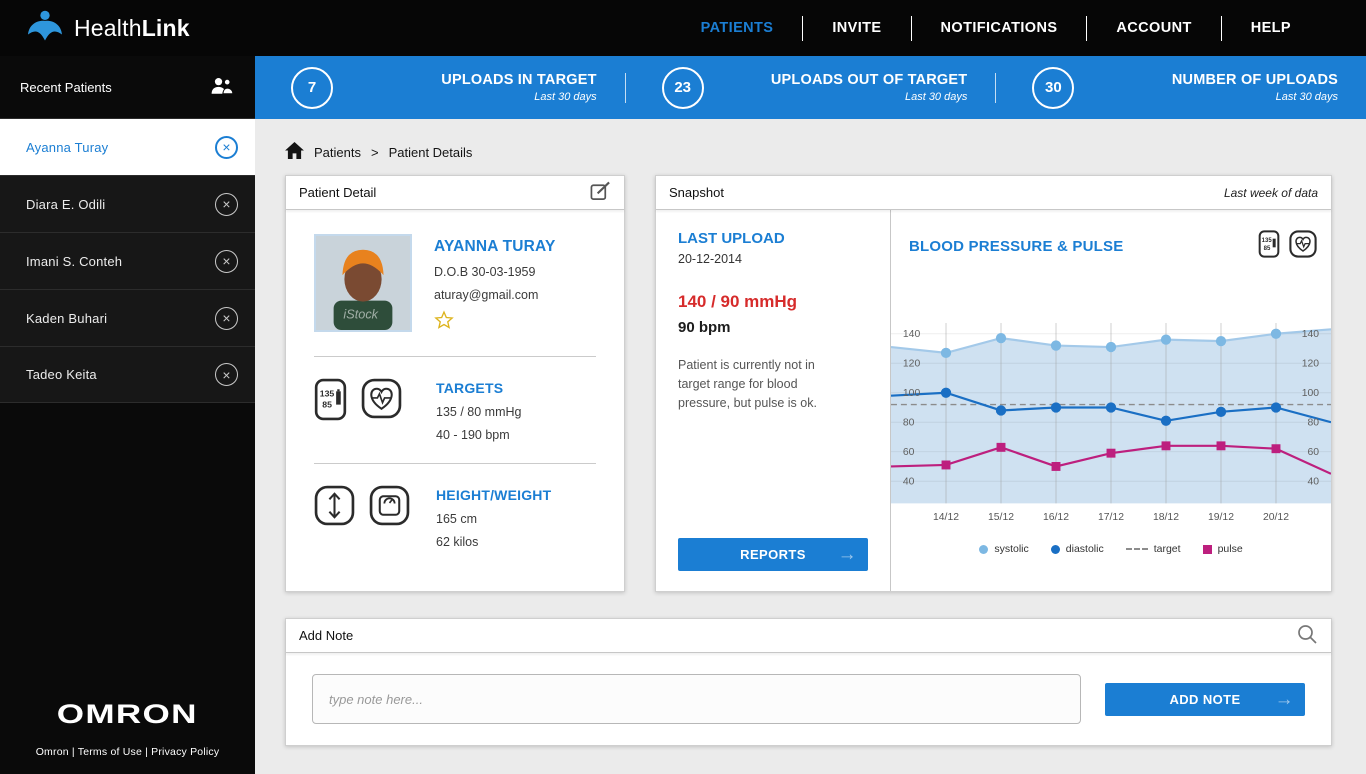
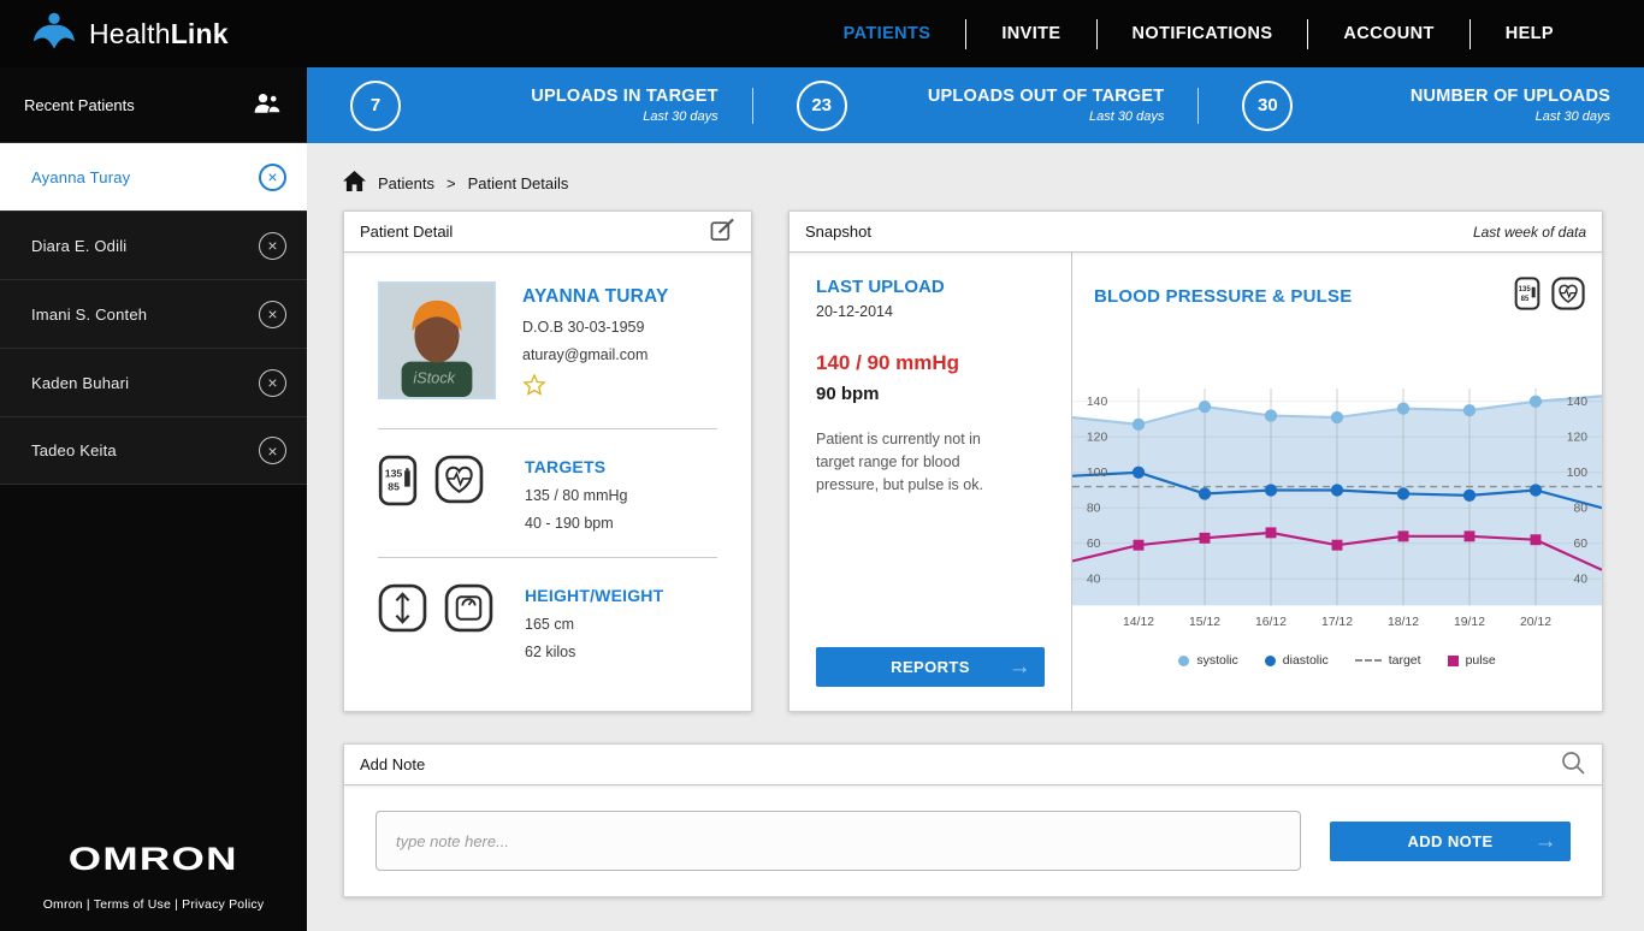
pulse/14/12: 51 -> 59
pulse/16/12: 50 -> 66
diastolic/18/12: 81 -> 88
